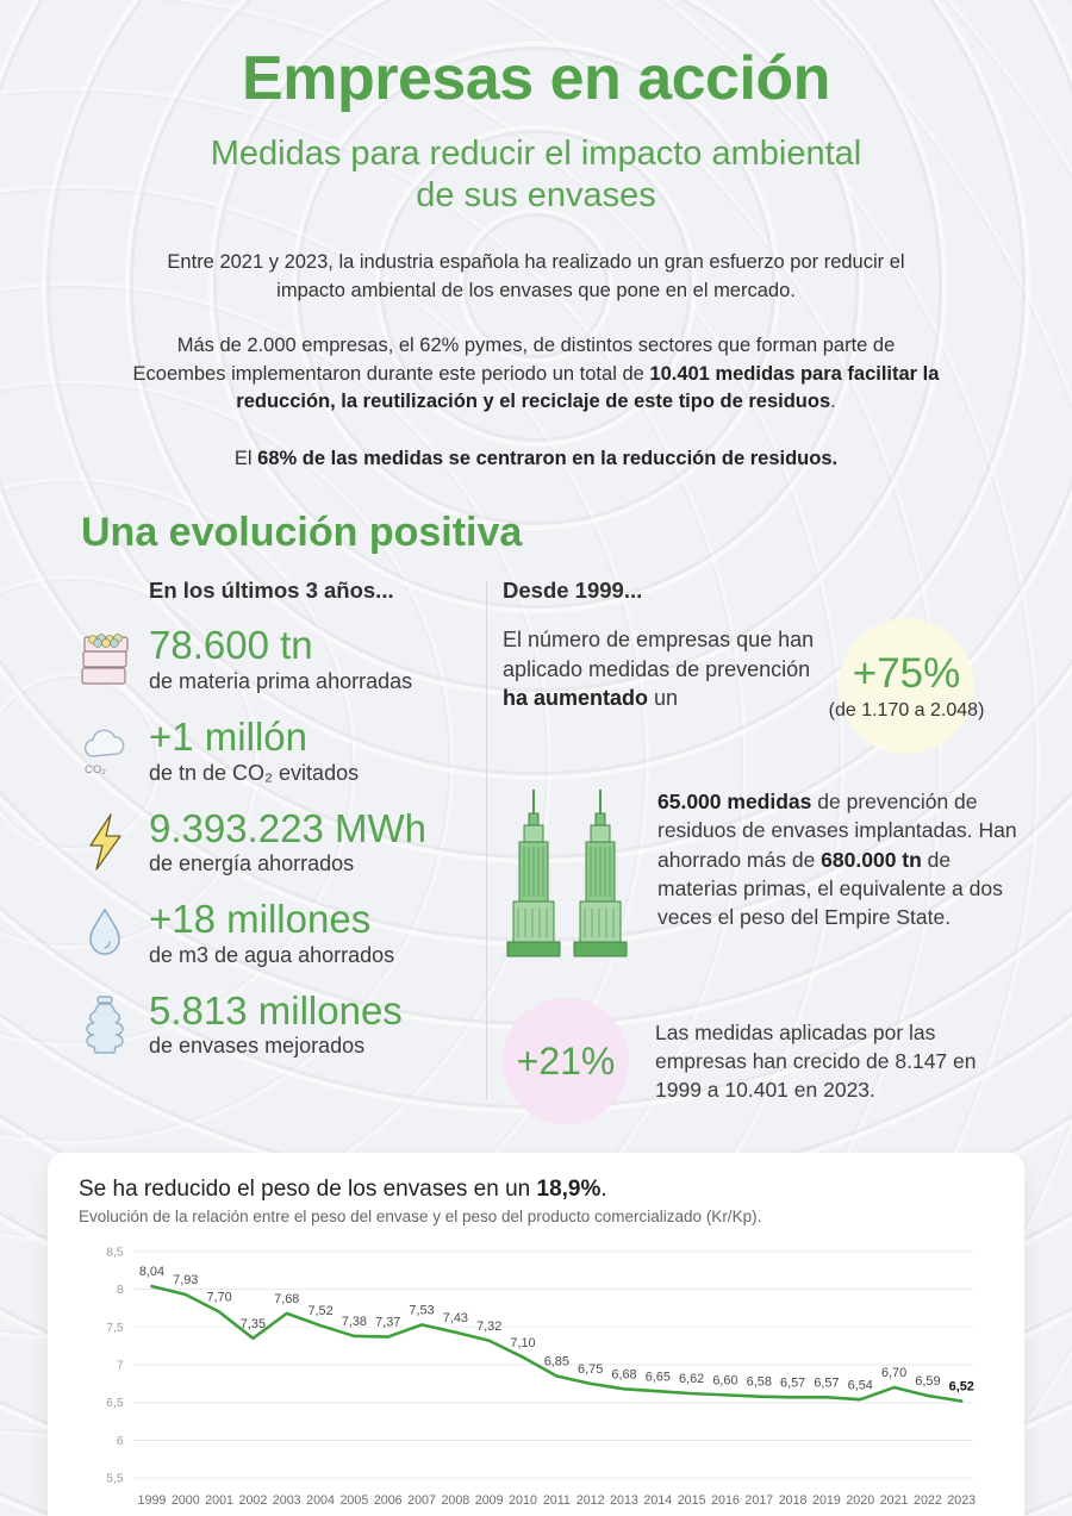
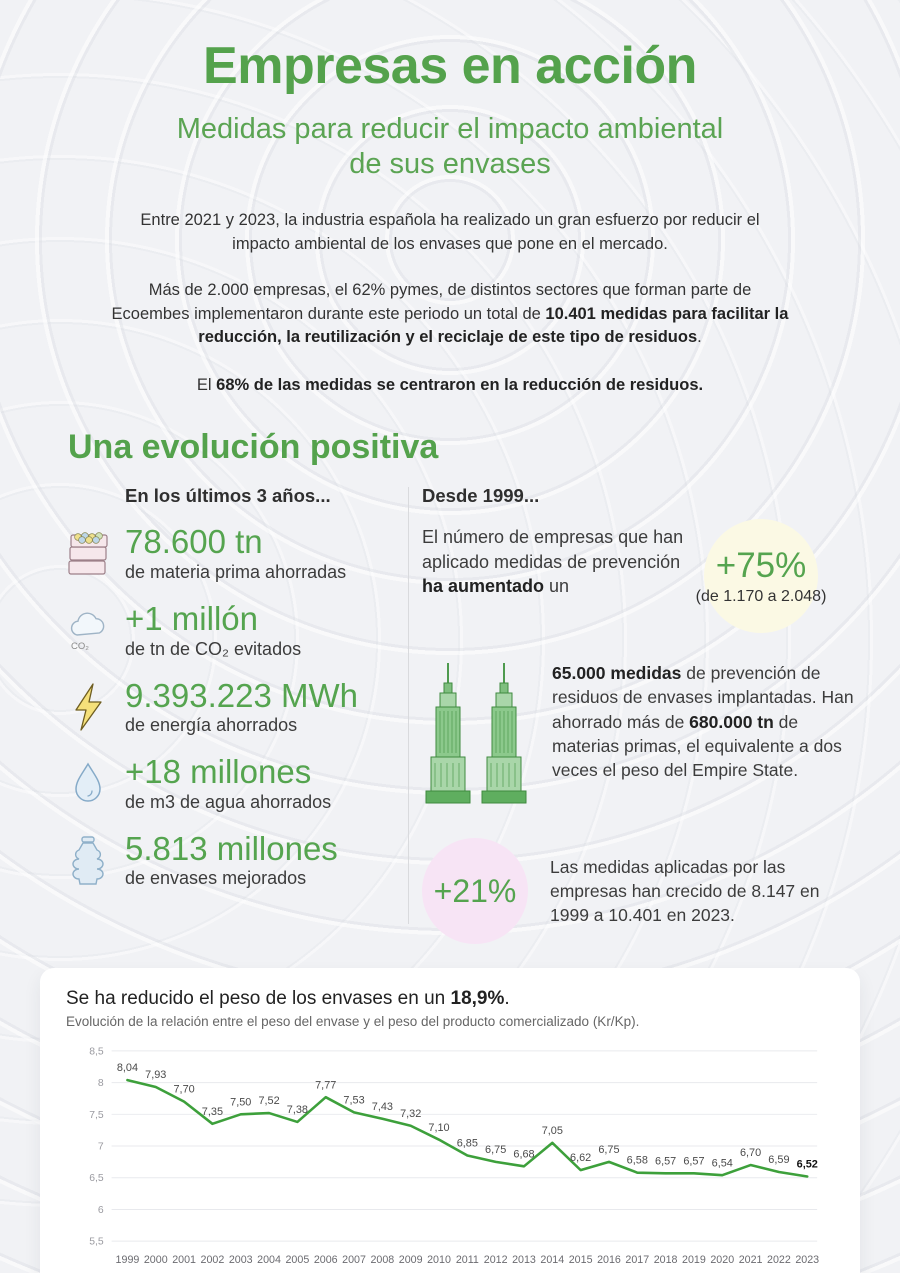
2003: 7,68 -> 7,50
2006: 7,37 -> 7,77
2014: 6,65 -> 7,05
2016: 6,60 -> 6,75
